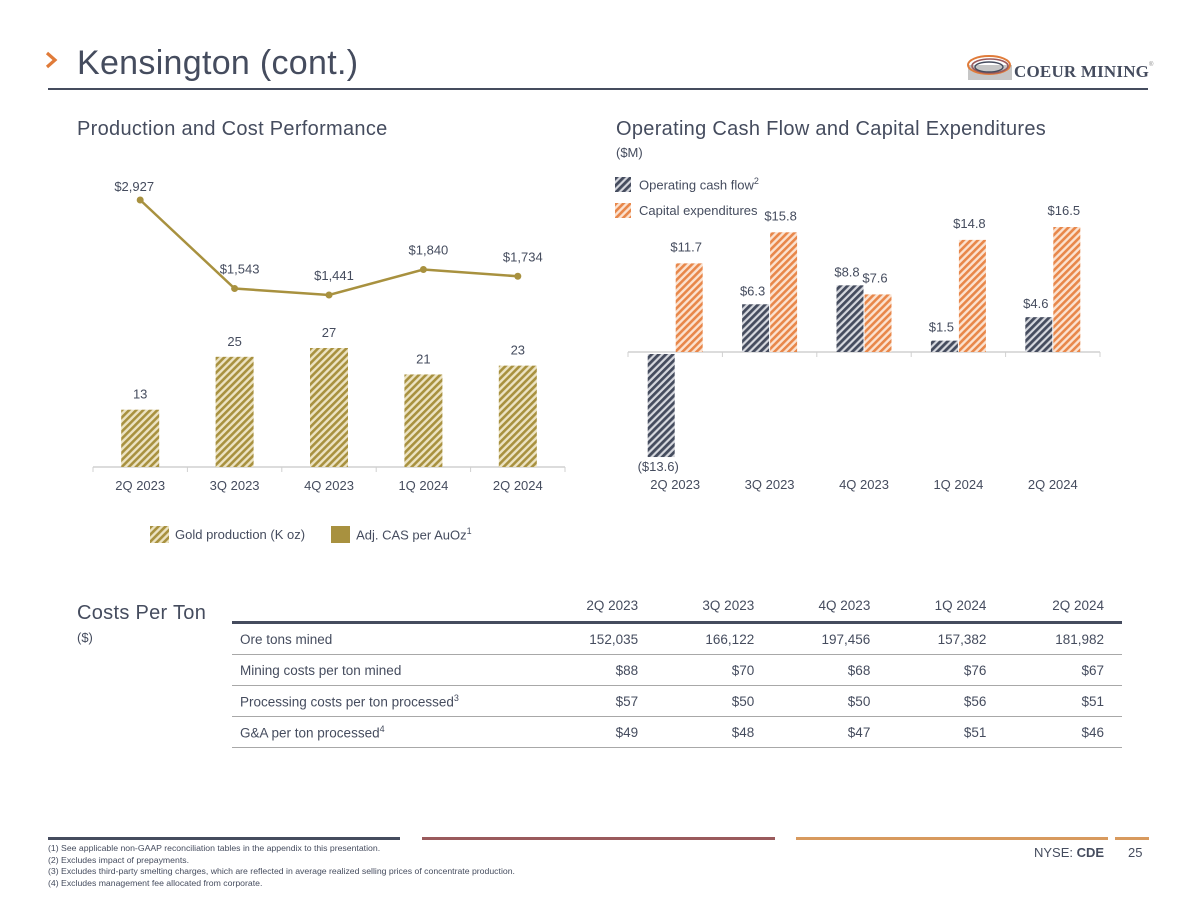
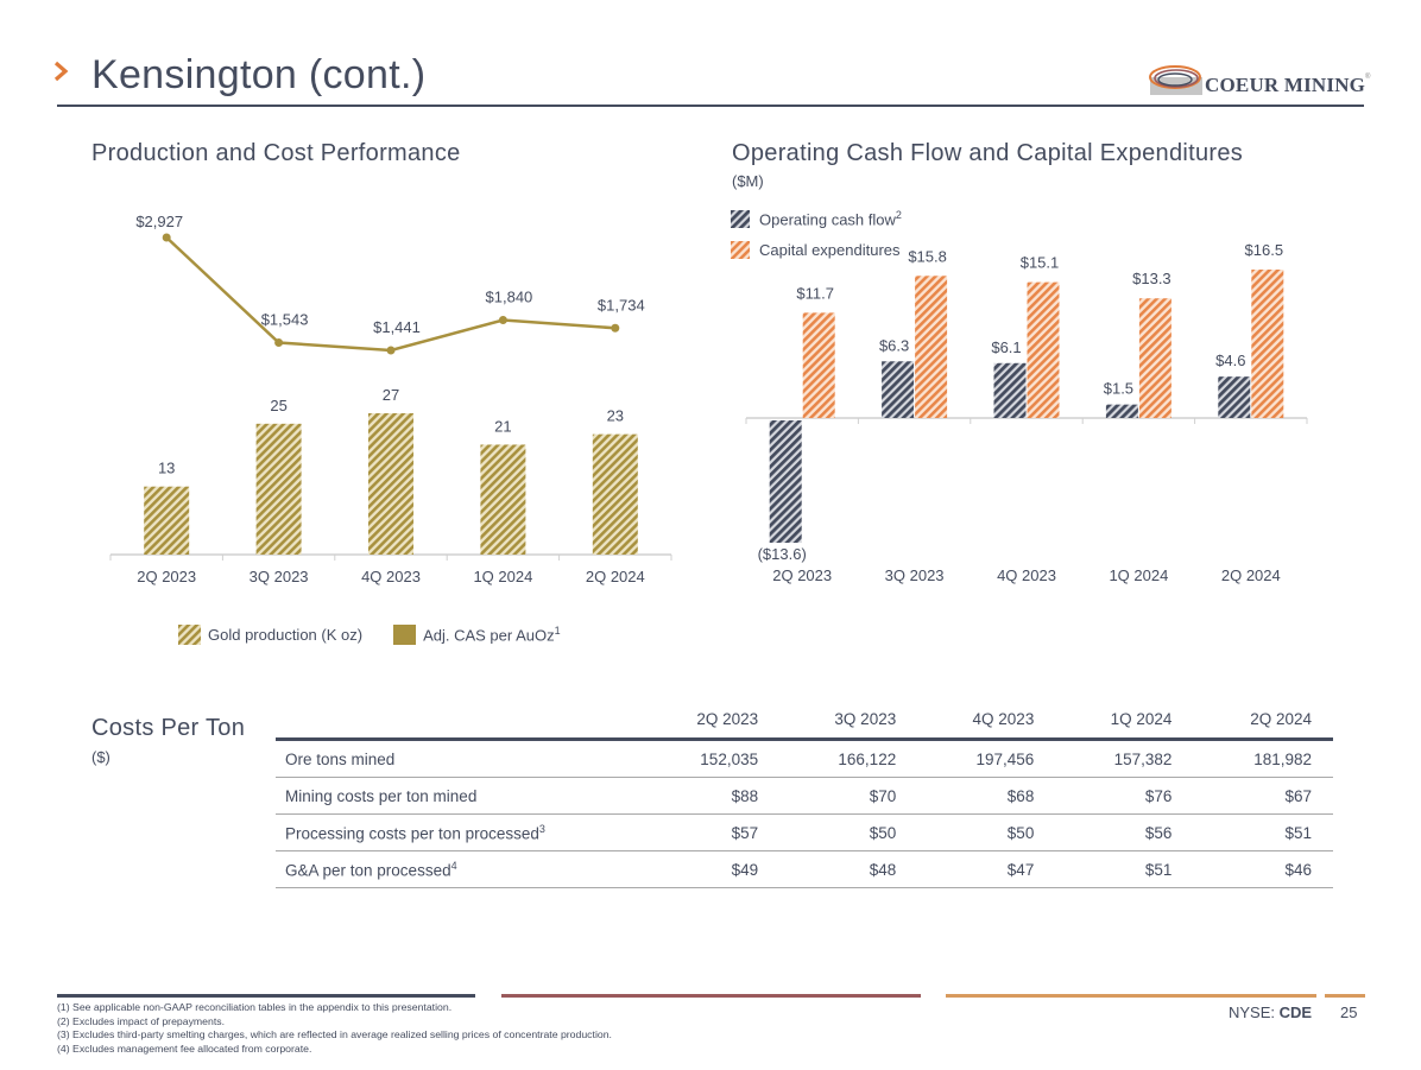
Operating Cash Flow and Capital Expenditures/Operating cash flow/4Q 2023: $8.8 -> $6.1
Operating Cash Flow and Capital Expenditures/Capital expenditures/4Q 2023: $7.6 -> $15.1
Operating Cash Flow and Capital Expenditures/Capital expenditures/1Q 2024: $14.8 -> $13.3
